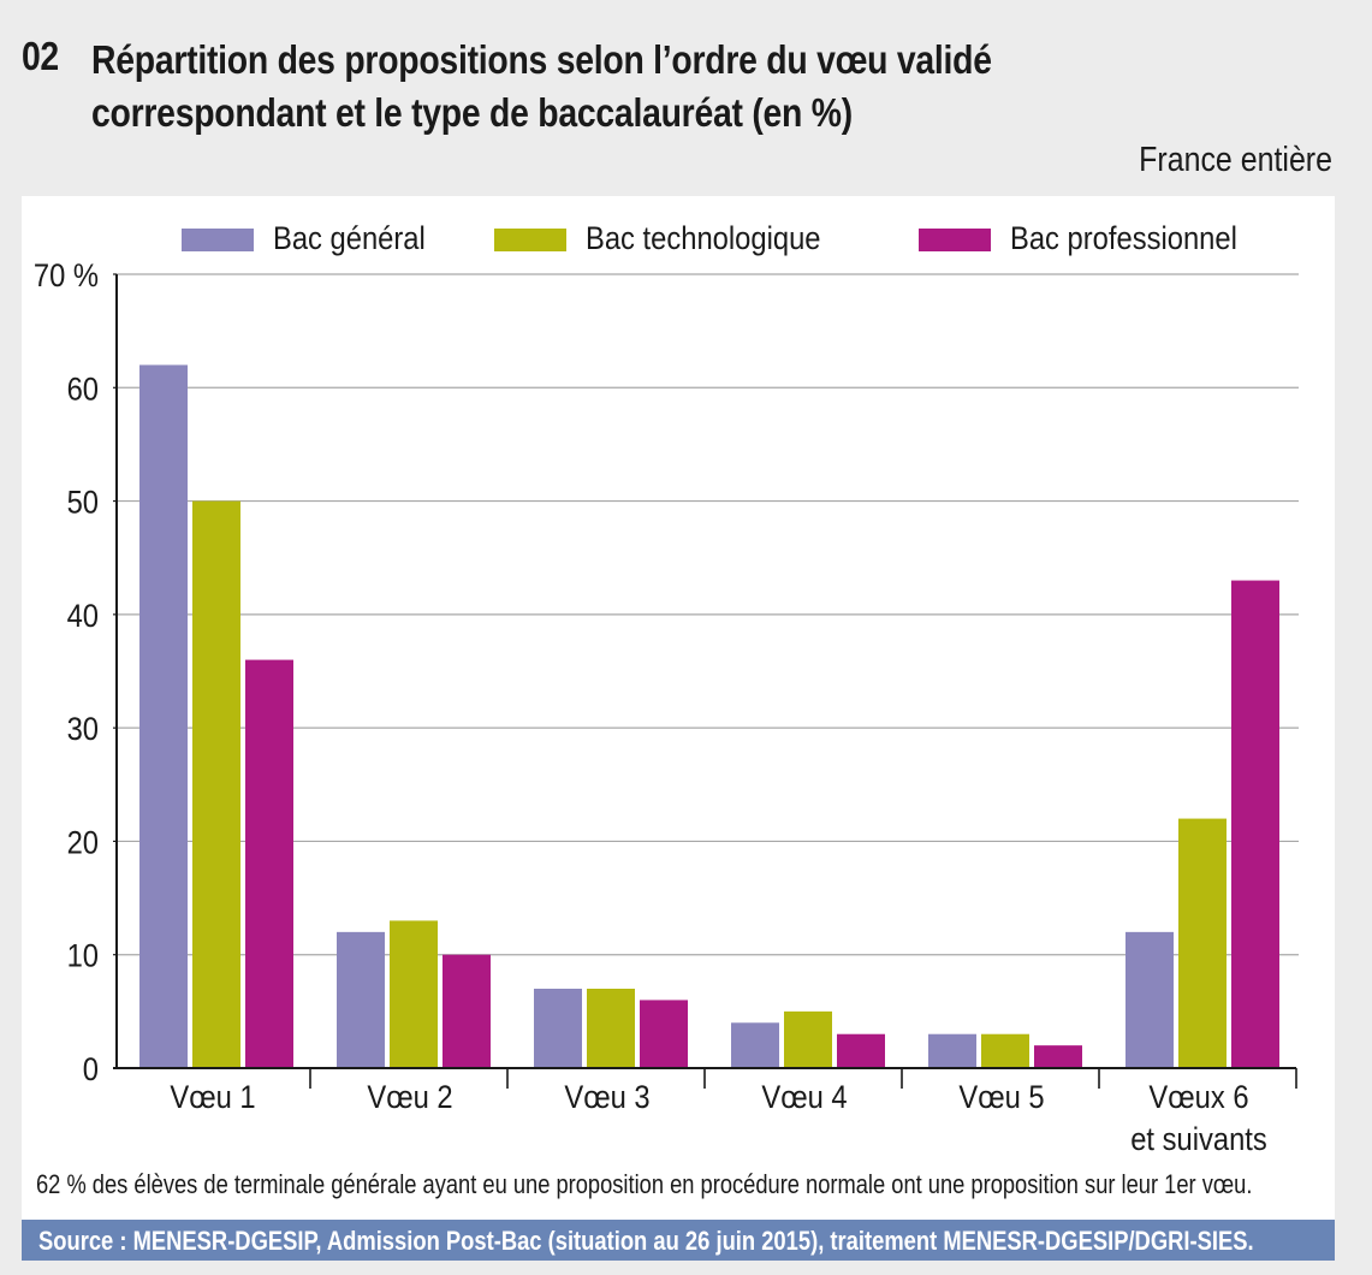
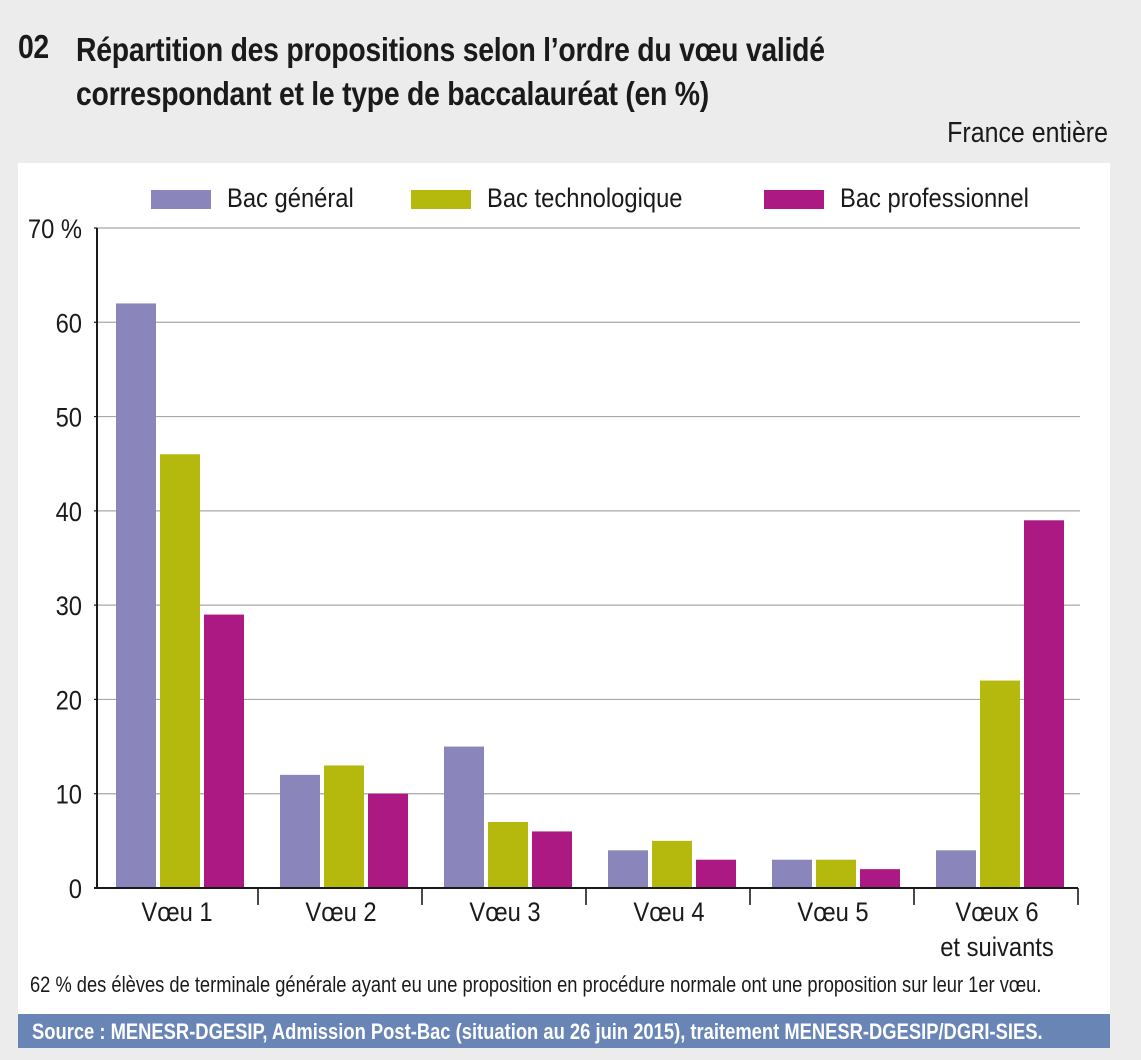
Bac technologique/Vœu 1: 50% -> 46%
Bac professionnel/Vœu 1: 36% -> 29%
Bac général/Vœu 3: 7% -> 15%
Bac général/Vœux 6 et suivants: 12% -> 4%
Bac professionnel/Vœux 6 et suivants: 43% -> 39%
